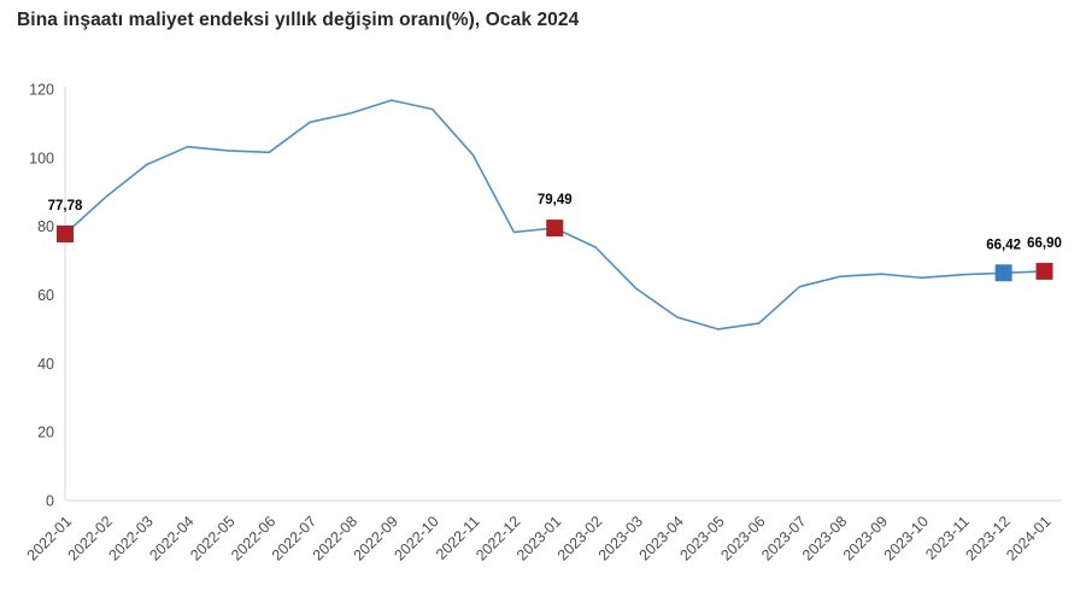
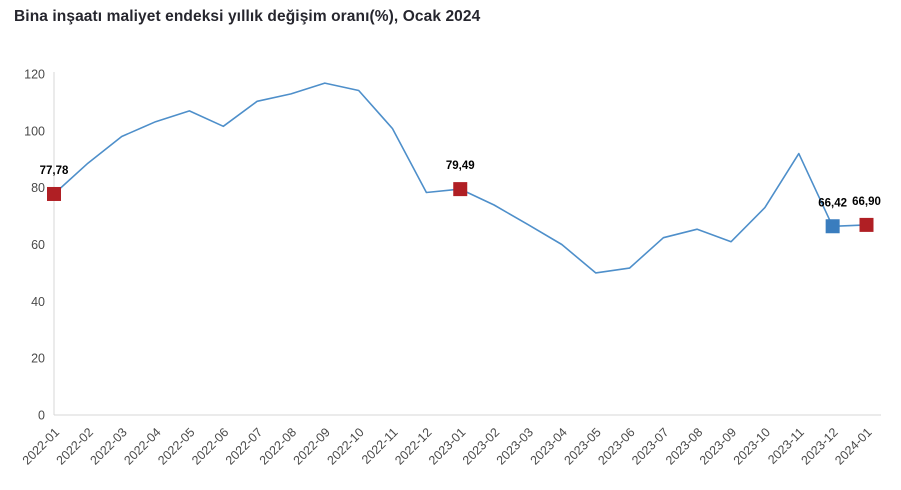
2022-05: 102 -> 107
2023-03: 62 -> 67
2023-04: 54 -> 60
2023-09: 66 -> 61
2023-10: 65 -> 73
2023-11: 66 -> 92
